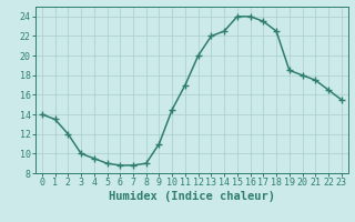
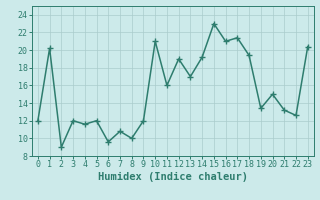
0: 14.0 -> 12.0
1: 13.5 -> 20.2
2: 12.0 -> 9.0
3: 10.0 -> 12.0
4: 9.5 -> 11.6
5: 9.0 -> 12.0
6: 8.8 -> 9.6
7: 8.8 -> 10.8
8: 9.0 -> 10.0
9: 11.0 -> 12.0
10: 14.5 -> 21.0
11: 17.0 -> 16.0
12: 20.0 -> 19.0
13: 22.0 -> 17.0
14: 22.5 -> 19.2
15: 24.0 -> 23.0
16: 24.0 -> 21.0
17: 23.5 -> 21.4
18: 22.5 -> 19.4
19: 18.5 -> 13.4
20: 18.0 -> 15.0
21: 17.5 -> 13.2
22: 16.5 -> 12.6
23: 15.5 -> 20.4
